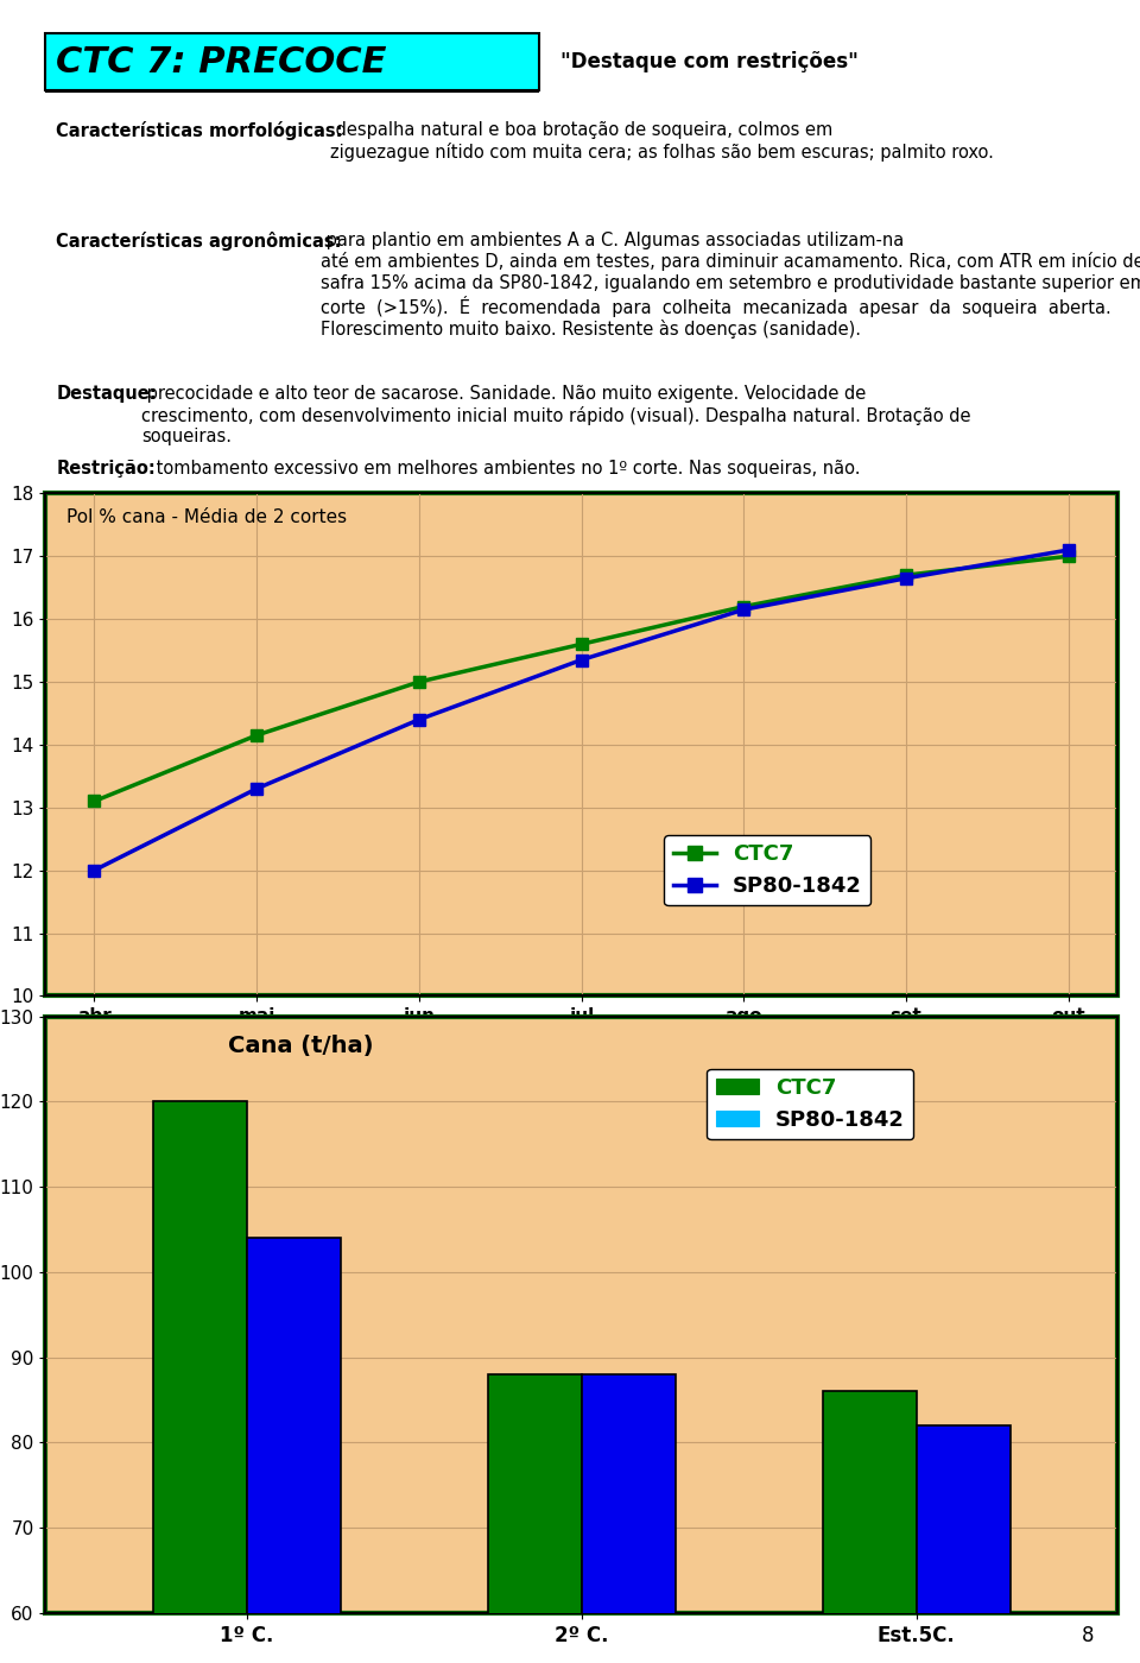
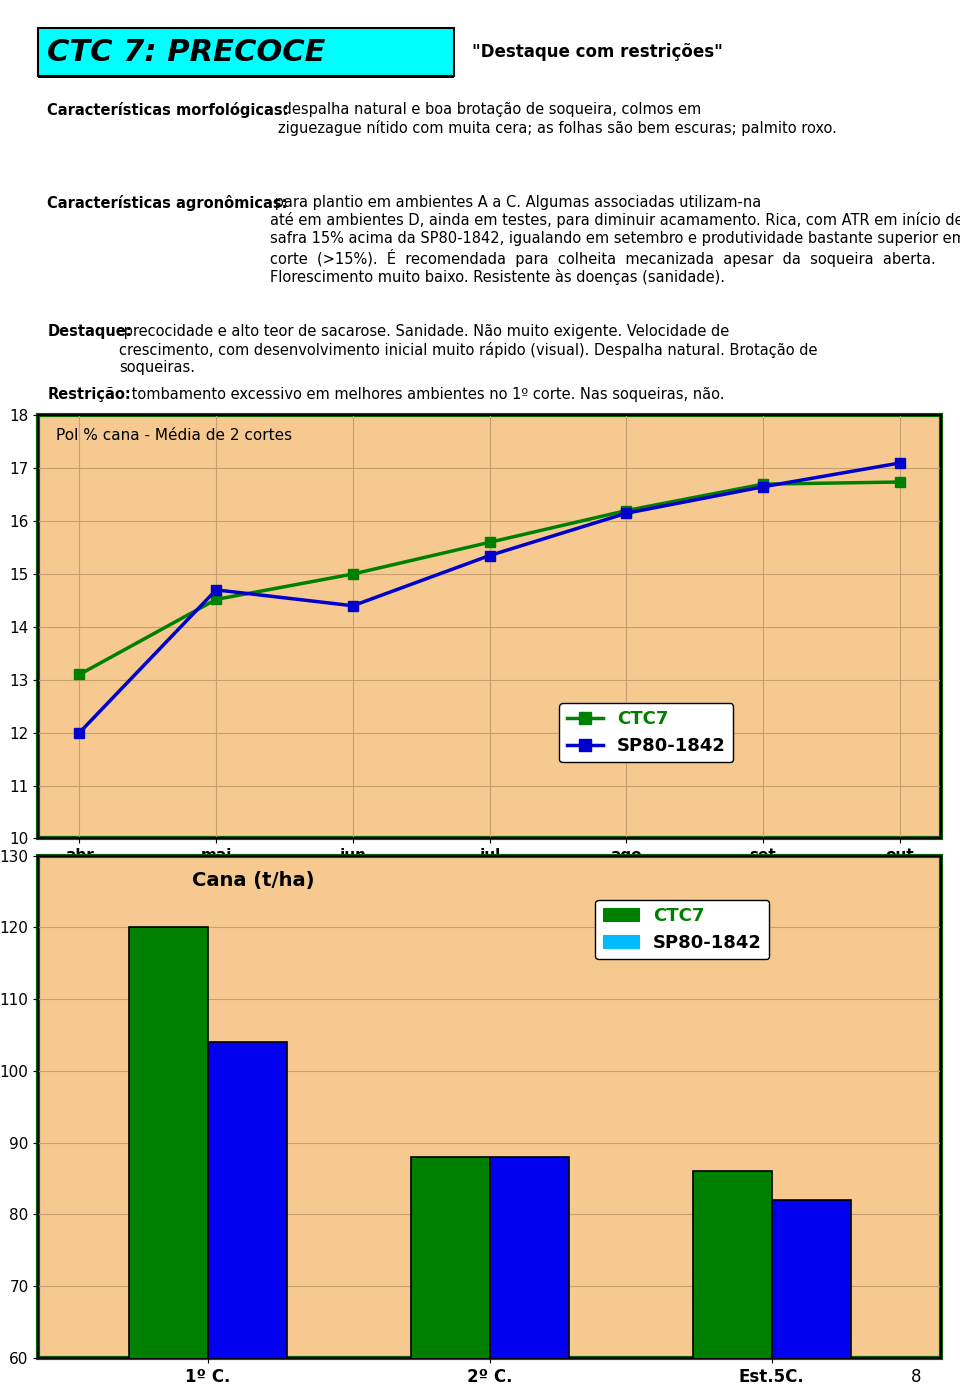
CTC7/mai: 14.15 -> 14.52
SP80-1842/mai: 13.30 -> 14.70
CTC7/out: 17.00 -> 16.74
